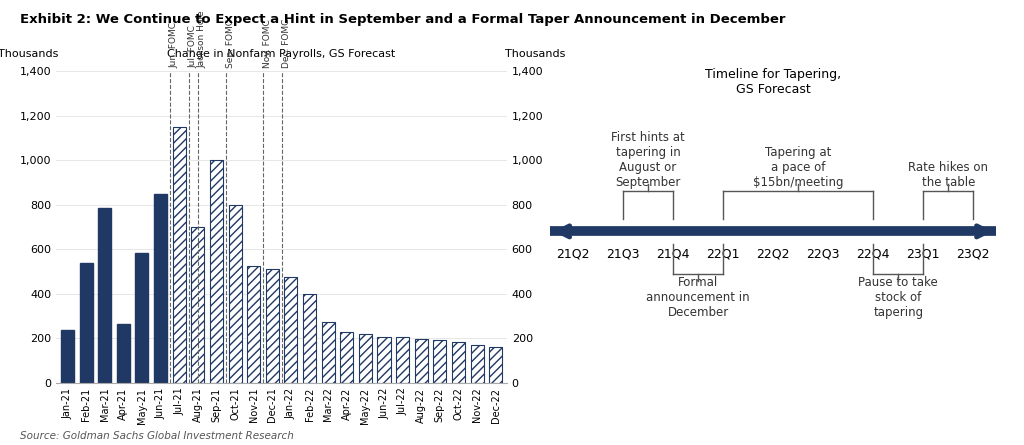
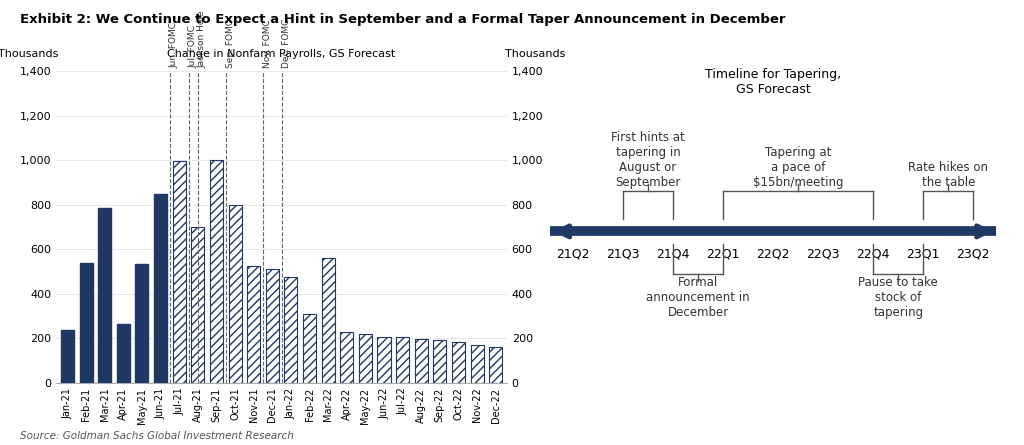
May-21: 585 -> 535
Jul-21: 1,150 -> 995
Feb-22: 400 -> 310
Mar-22: 275 -> 560
